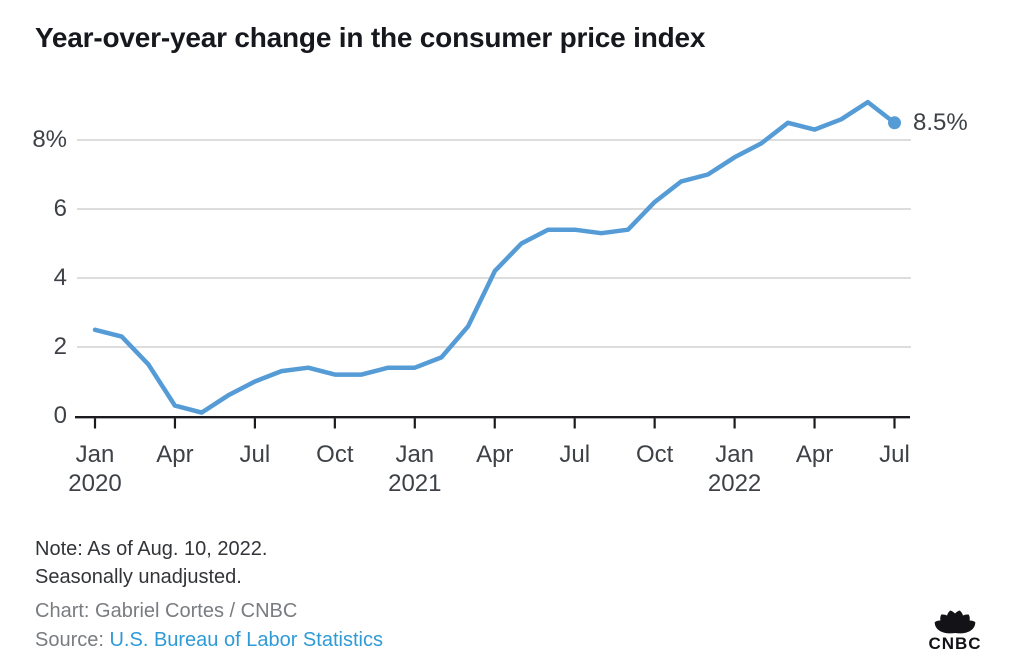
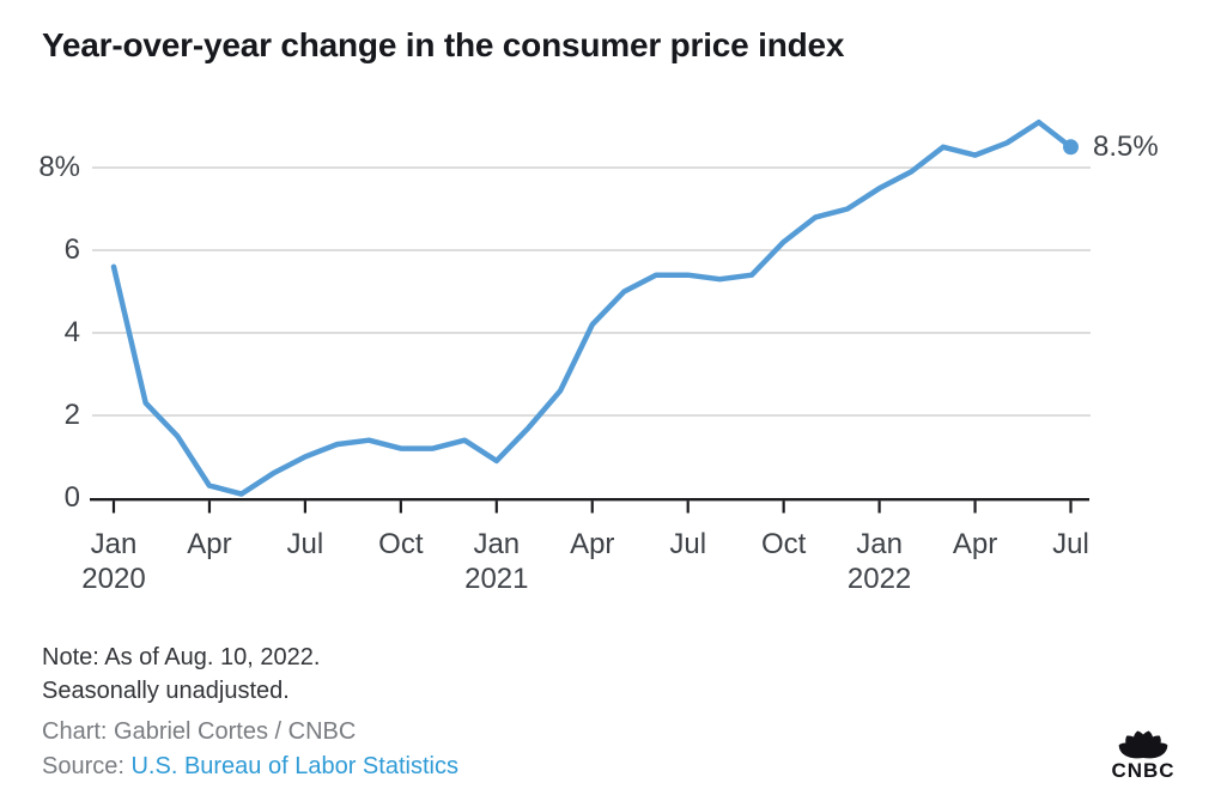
Jan 2020: 2.5% -> 5.6%
Jan 2021: 1.4% -> 0.9%
